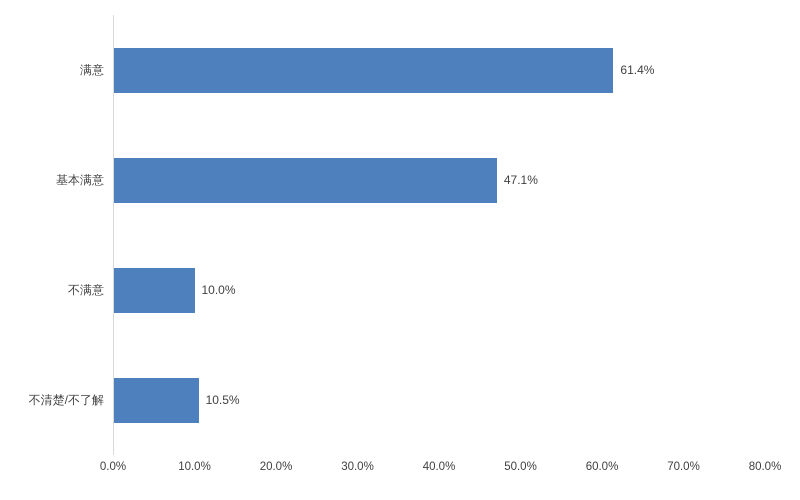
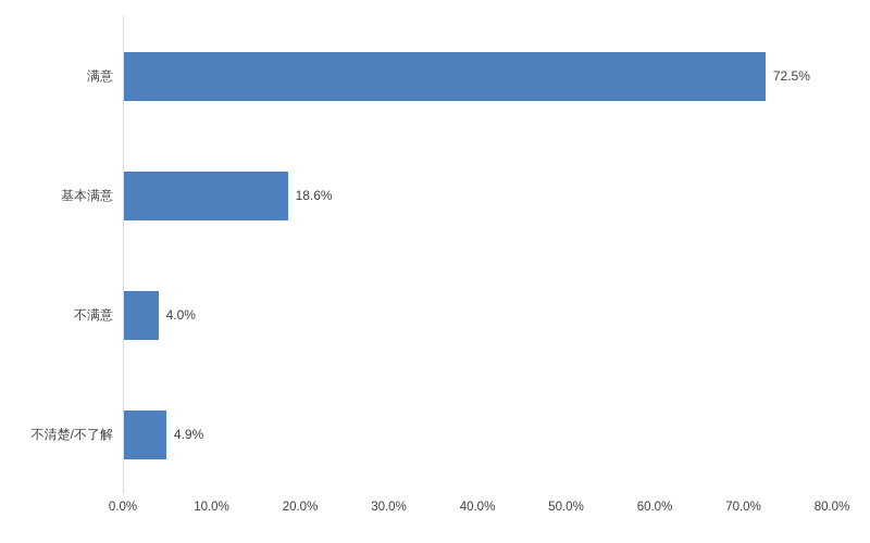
满意: 61.4% -> 72.5%
基本满意: 47.1% -> 18.6%
不满意: 10.0% -> 4.0%
不清楚/不了解: 10.5% -> 4.9%
